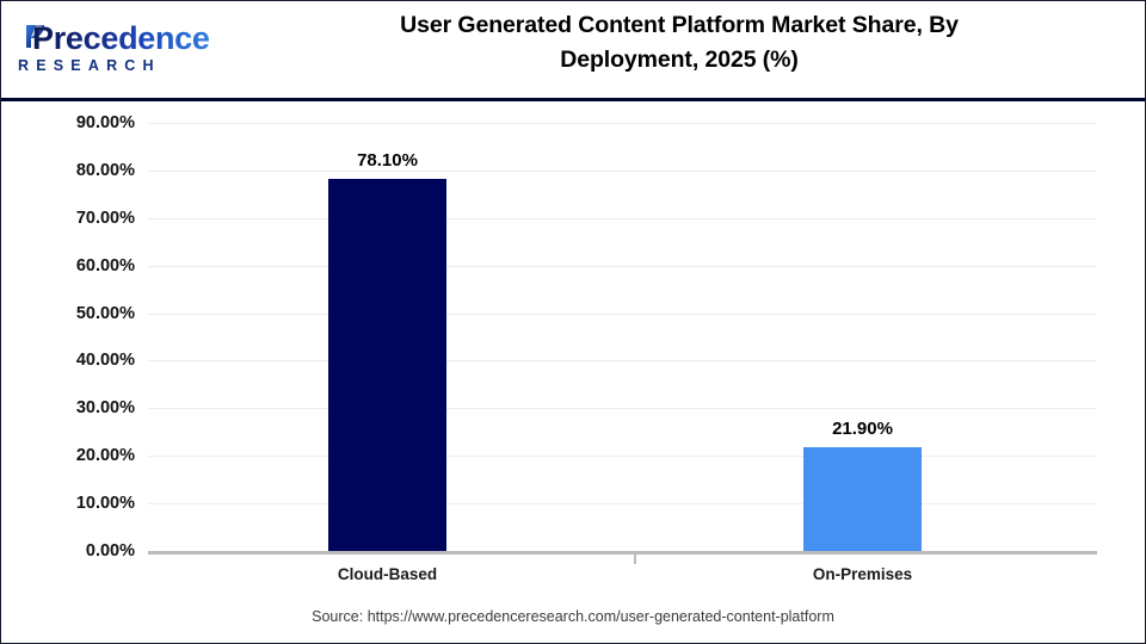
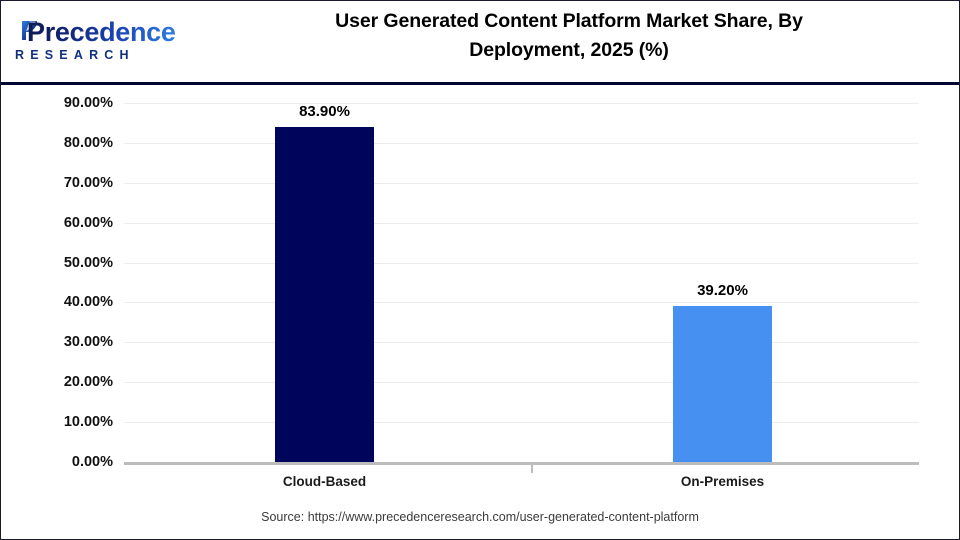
Cloud-Based: 78.10% -> 83.90%
On-Premises: 21.90% -> 39.20%
